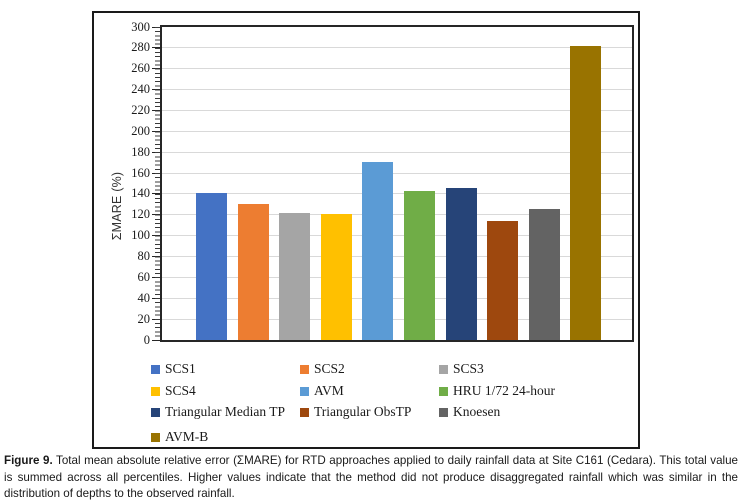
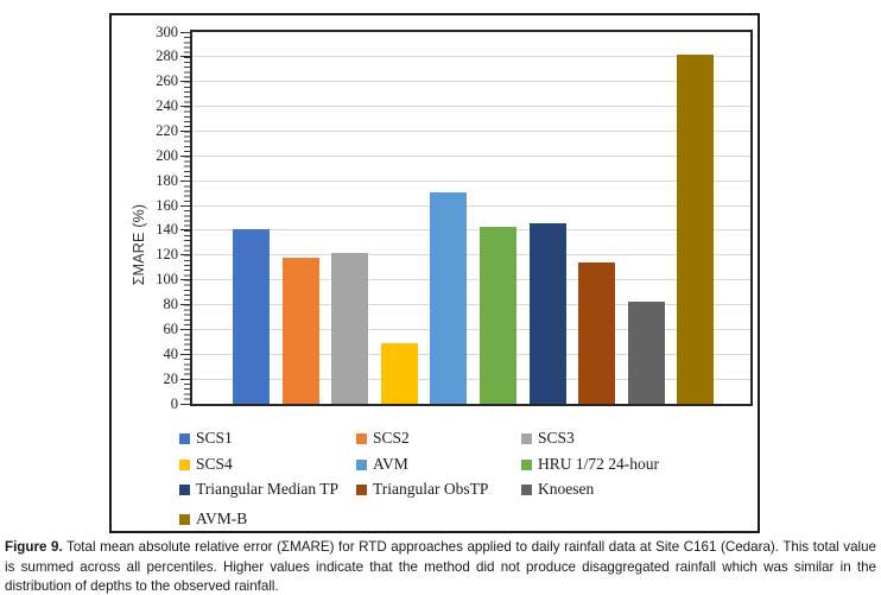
SCS2: 130 -> 118
SCS4: 121 -> 49
Knoesen: 126 -> 82
